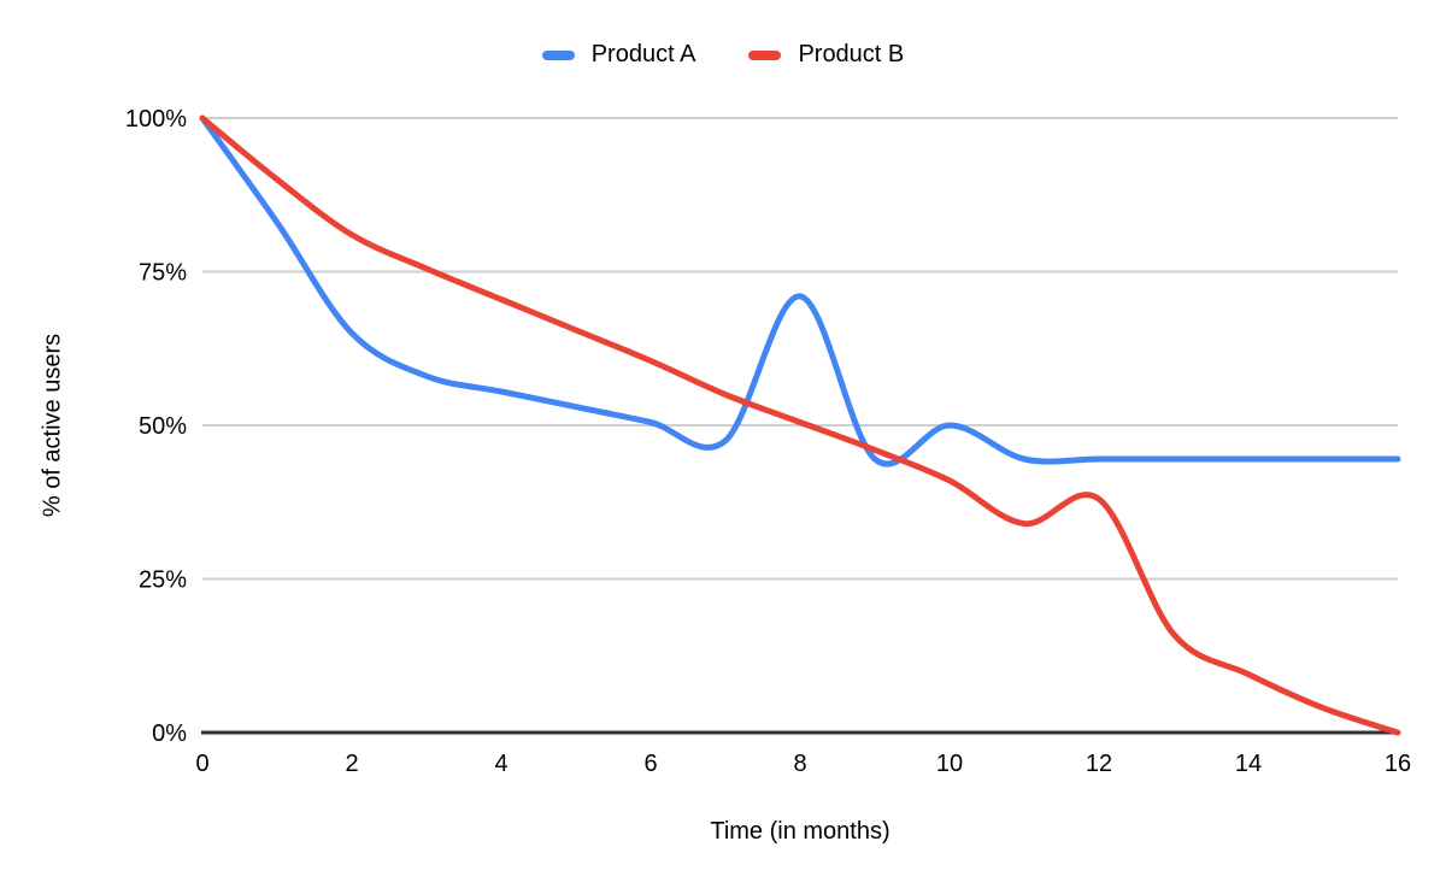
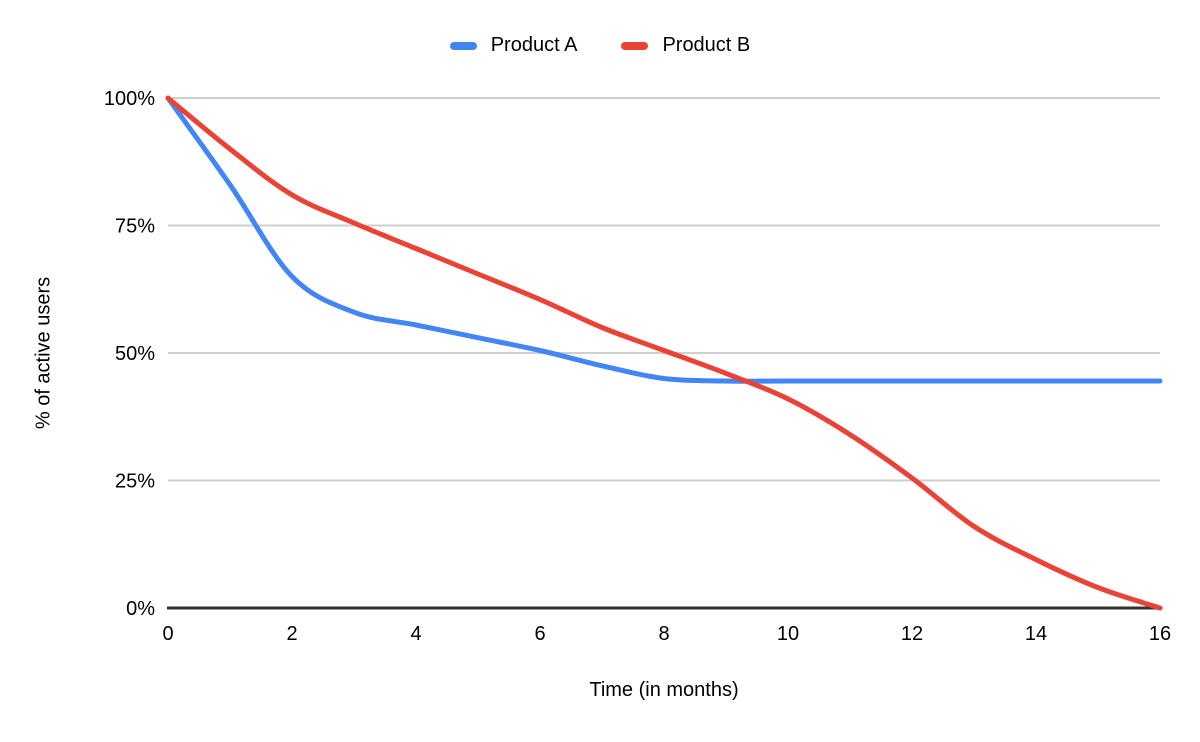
Product A/8: 71% -> 45%
Product A/10: 50% -> 44%
Product B/12: 38% -> 26%
